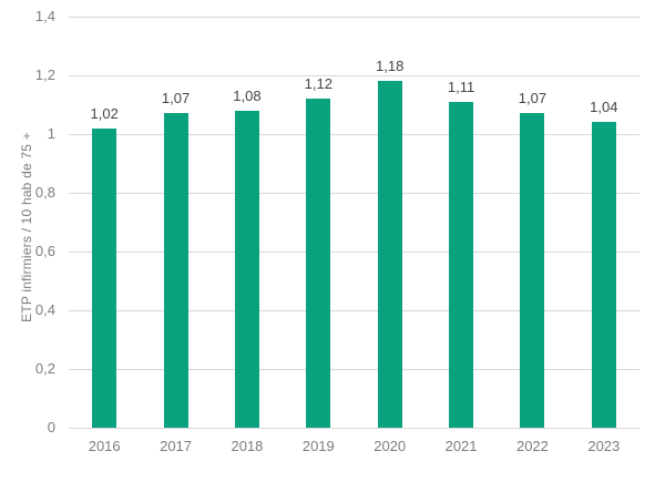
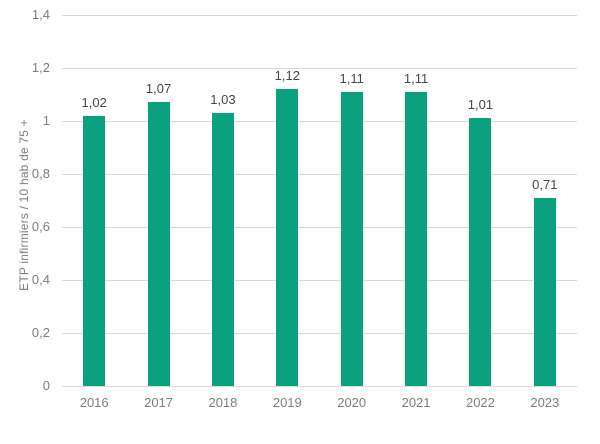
2018: 1,08 -> 1,03
2020: 1,18 -> 1,11
2022: 1,07 -> 1,01
2023: 1,04 -> 0,71
